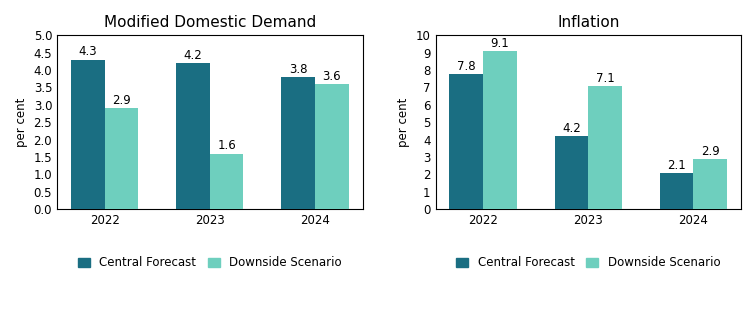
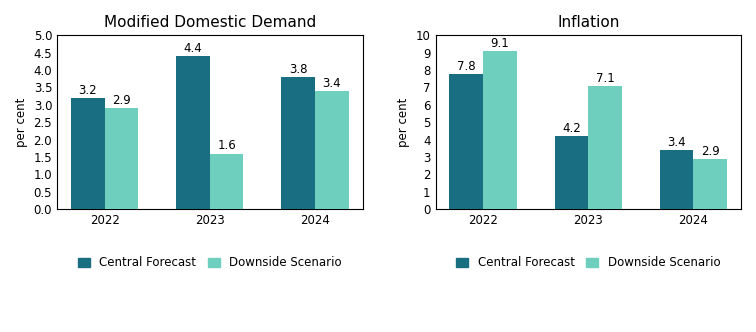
Modified Domestic Demand/Central Forecast/2022: 4.3 -> 3.2
Modified Domestic Demand/Central Forecast/2023: 4.2 -> 4.4
Modified Domestic Demand/Downside Scenario/2024: 3.6 -> 3.4
Inflation/Central Forecast/2024: 2.1 -> 3.4
